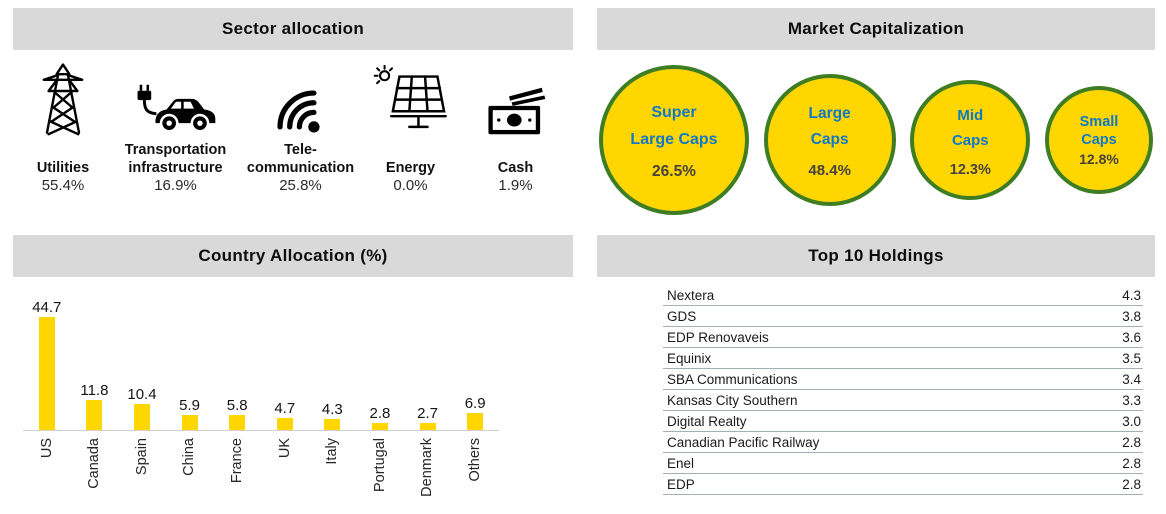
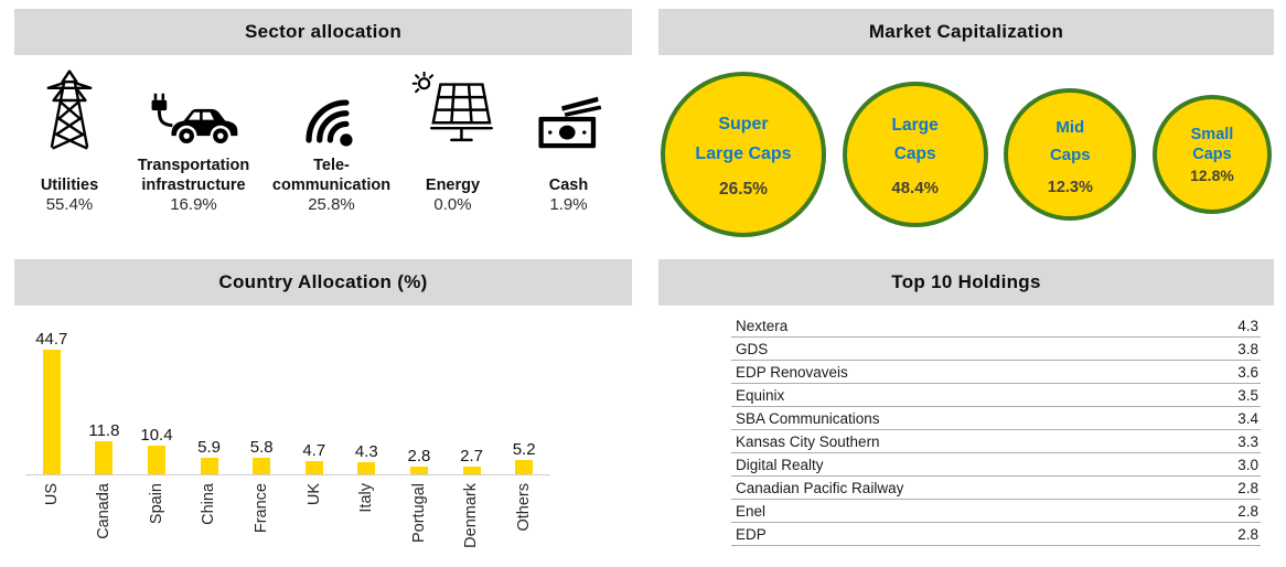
Country Allocation (%)/Others: 6.9 -> 5.2
